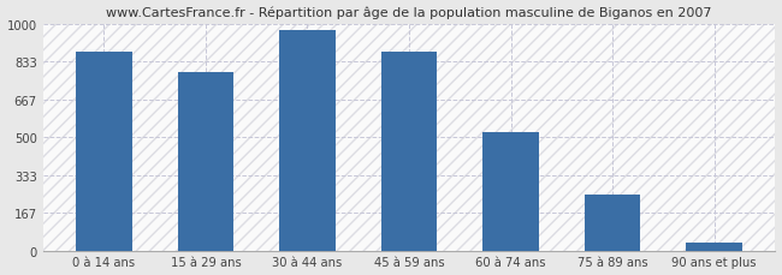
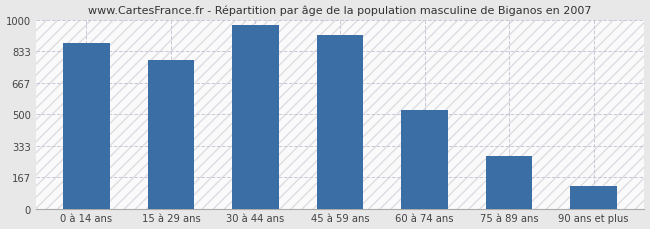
45 à 59 ans: 880 -> 920
75 à 89 ans: 240 -> 280
90 ans et plus: 40 -> 120
